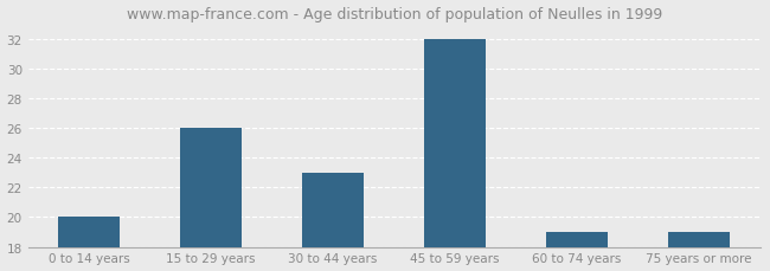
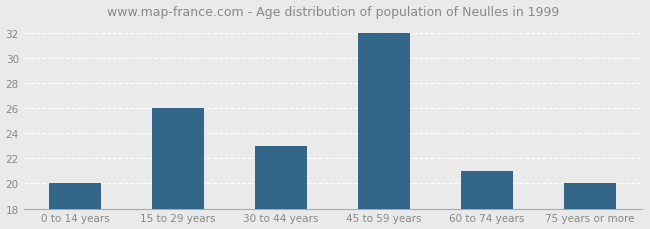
60 to 74 years: 19 -> 21
75 years or more: 19 -> 20
